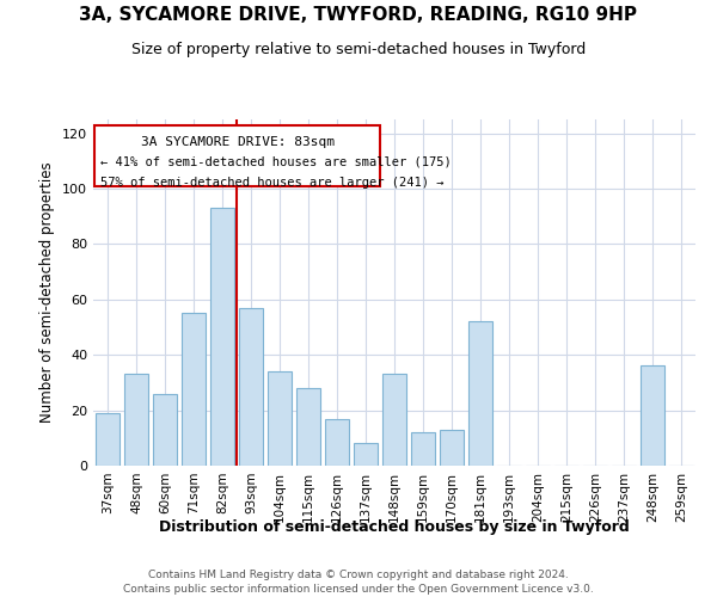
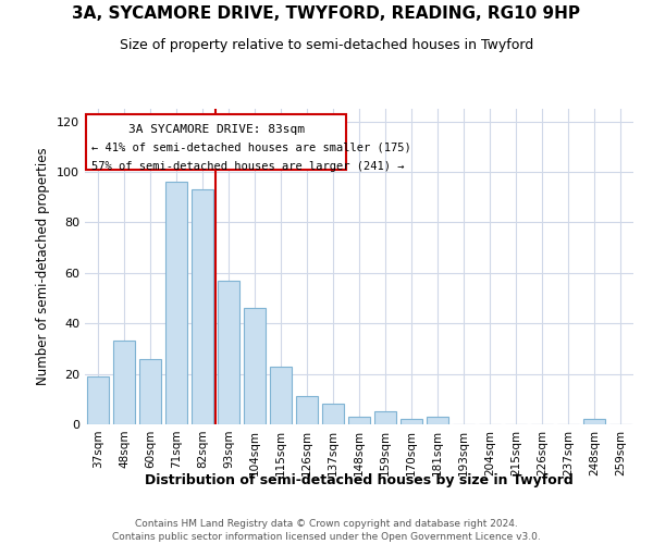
71sqm: 55 -> 96
104sqm: 34 -> 46
115sqm: 28 -> 23
126sqm: 17 -> 11
148sqm: 33 -> 3
159sqm: 12 -> 5
170sqm: 13 -> 2
181sqm: 52 -> 3
248sqm: 36 -> 2
